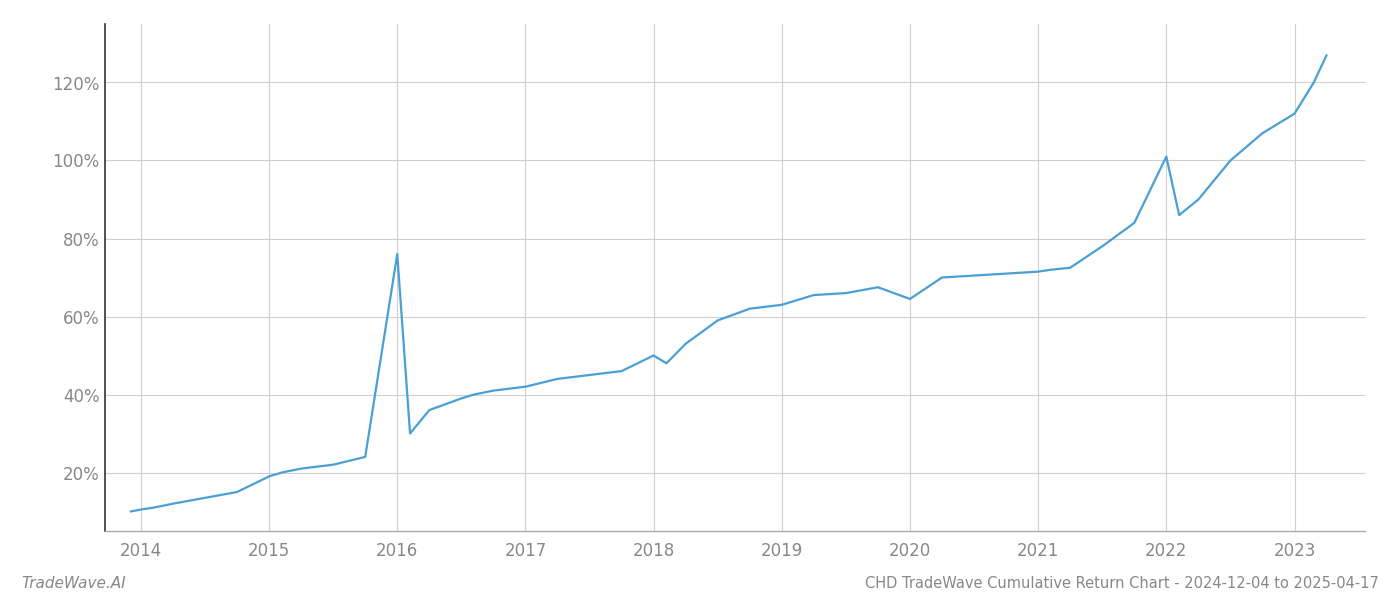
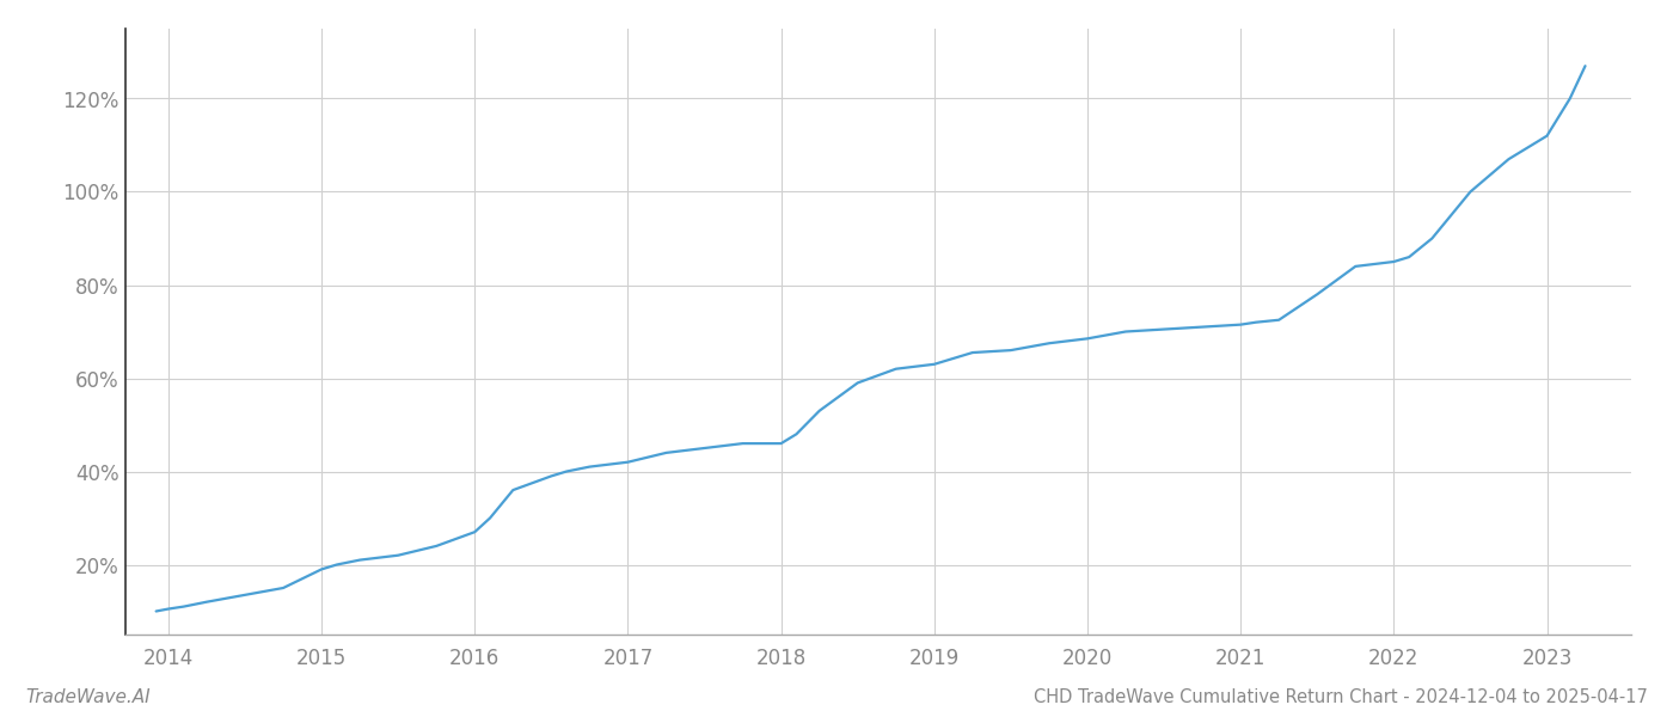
2016: 76.0% -> 27.0%
2018: 50.0% -> 46.0%
2020: 64.5% -> 68.5%
2022: 101.0% -> 85.0%
